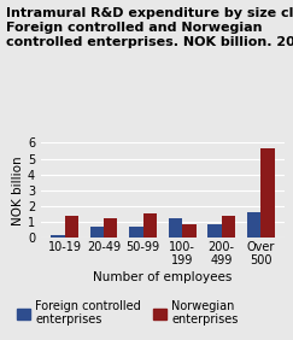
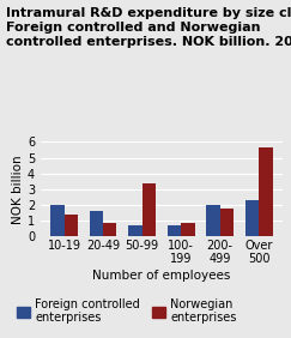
Foreign controlled enterprises/10-19: 0.2 -> 2.0
Foreign controlled enterprises/20-49: 0.7 -> 1.6
Norwegian enterprises/20-49: 1.3 -> 0.9
Norwegian enterprises/50-99: 1.5 -> 3.4
Foreign controlled enterprises/100- 199: 1.2 -> 0.7
Foreign controlled enterprises/200- 499: 0.9 -> 2.0
Norwegian enterprises/200- 499: 1.4 -> 1.8
Foreign controlled enterprises/Over 500: 1.6 -> 2.3
